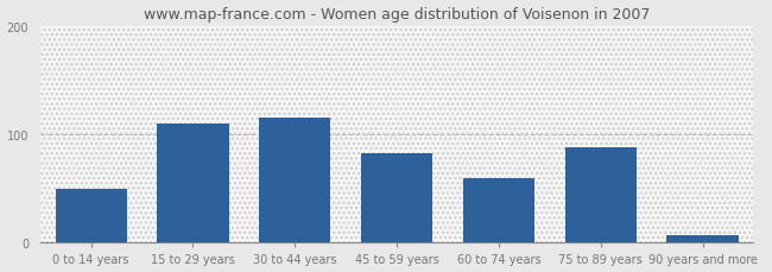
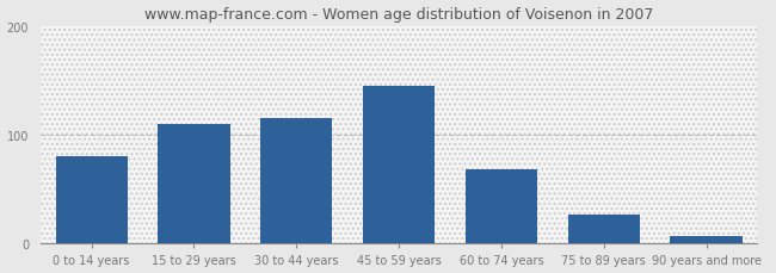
0 to 14 years: 50 -> 80
45 to 59 years: 82 -> 145
60 to 74 years: 60 -> 68
75 to 89 years: 88 -> 27
